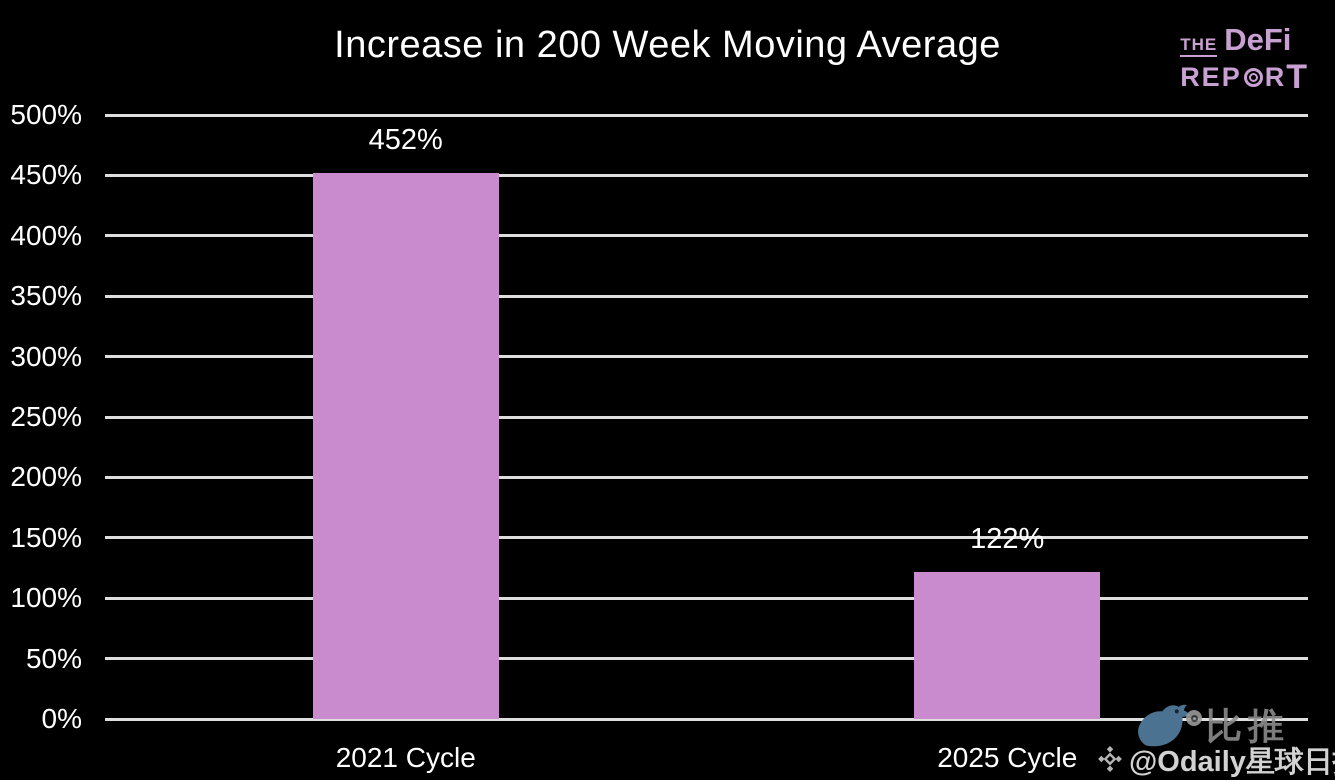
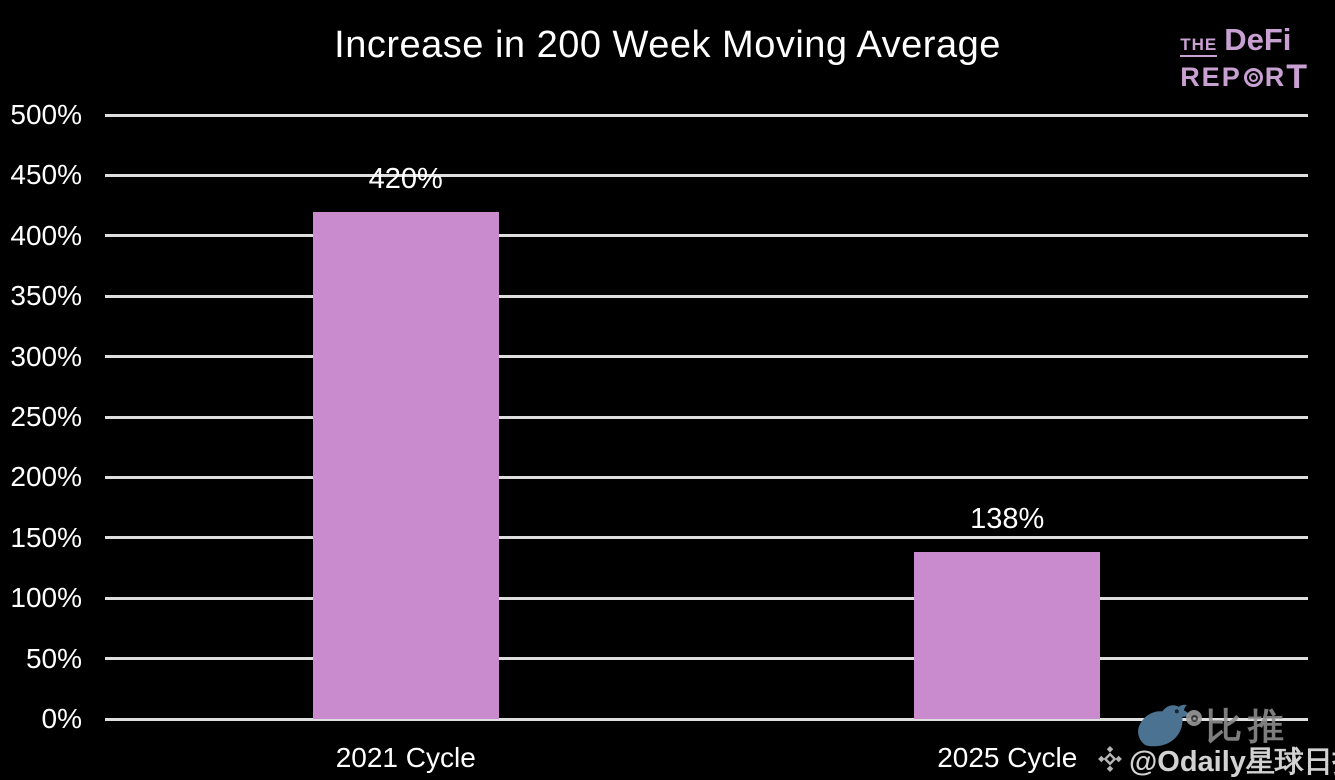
2021 Cycle: 452% -> 420%
2025 Cycle: 122% -> 138%
